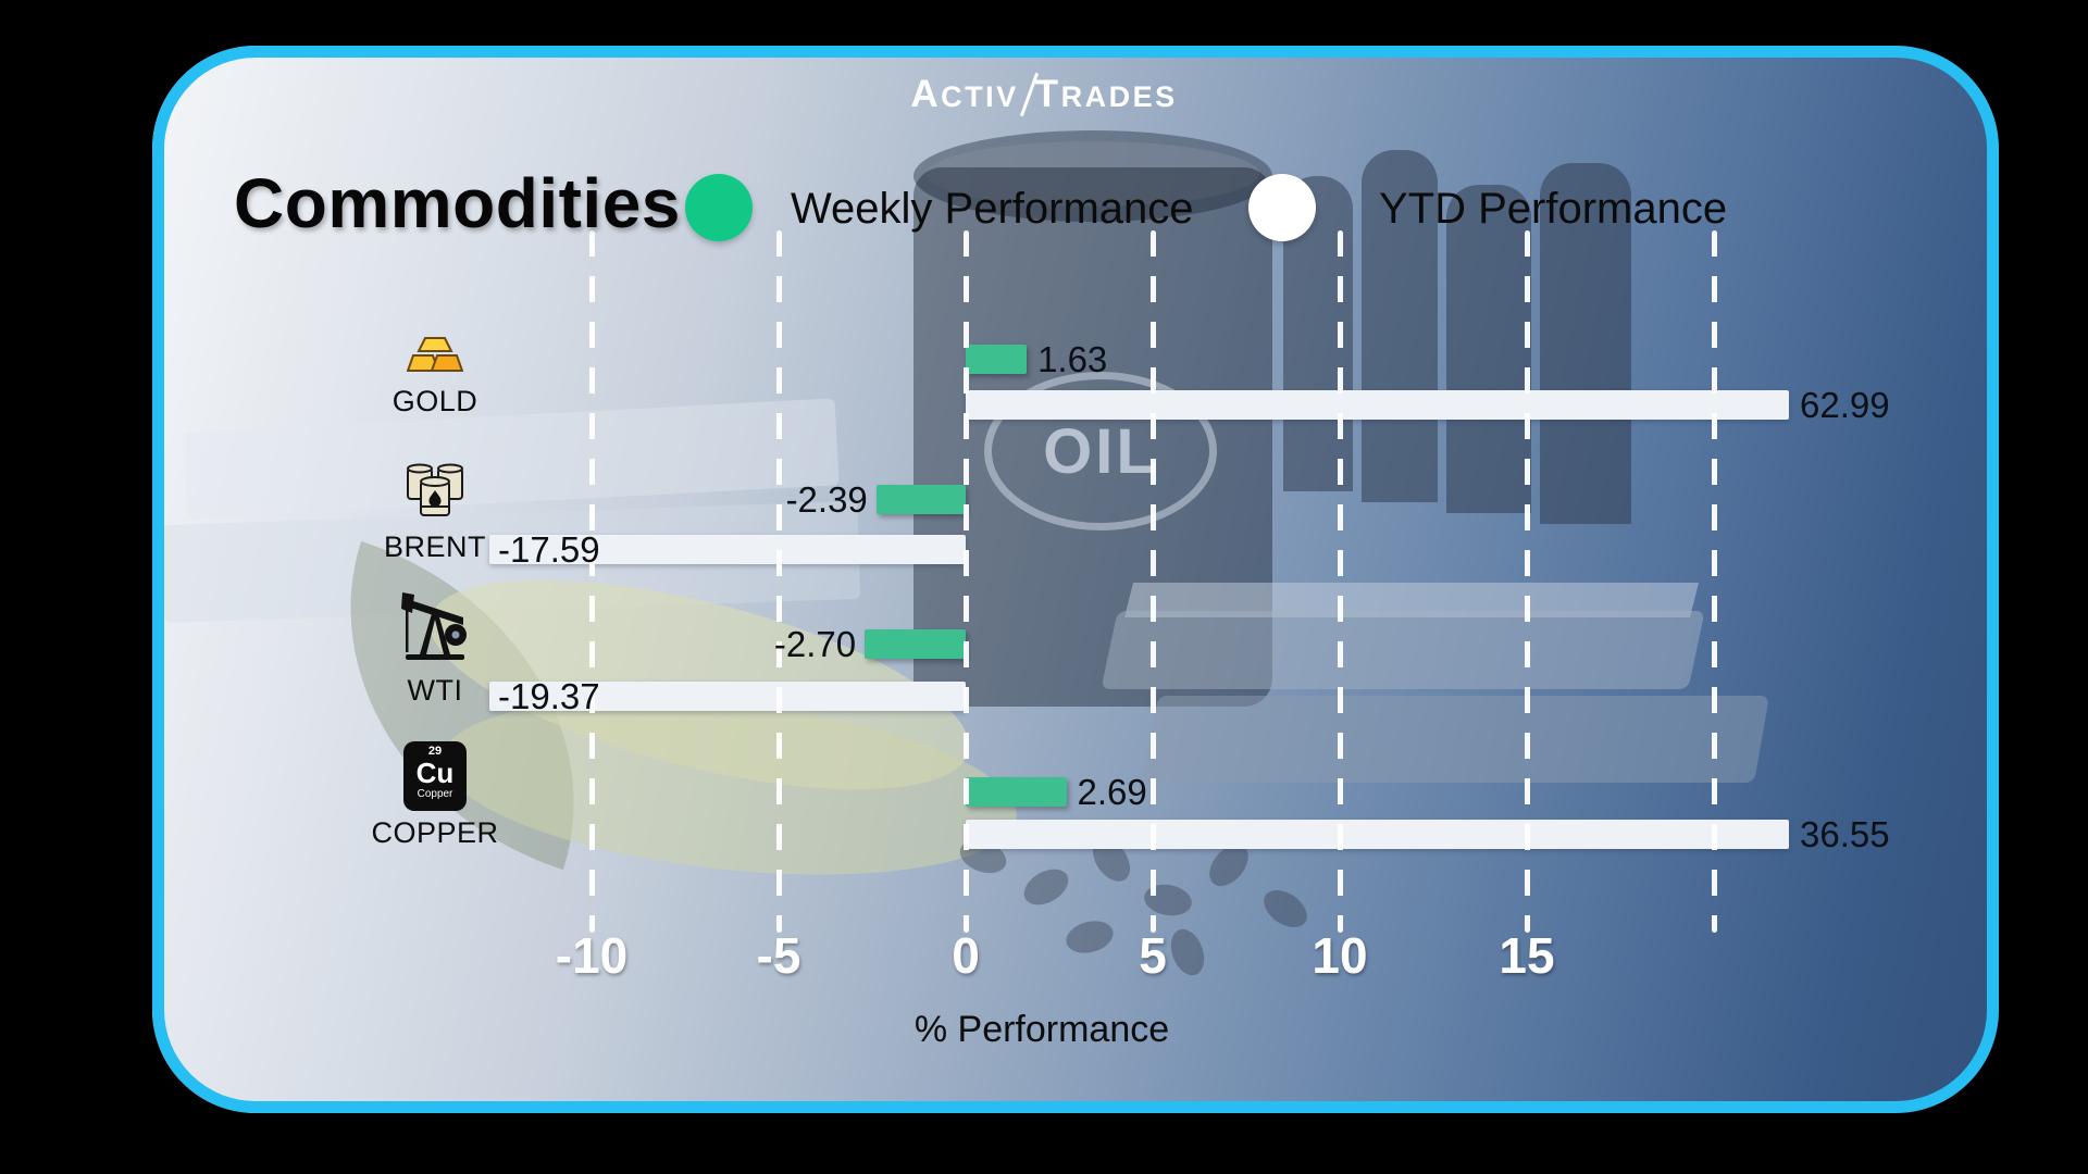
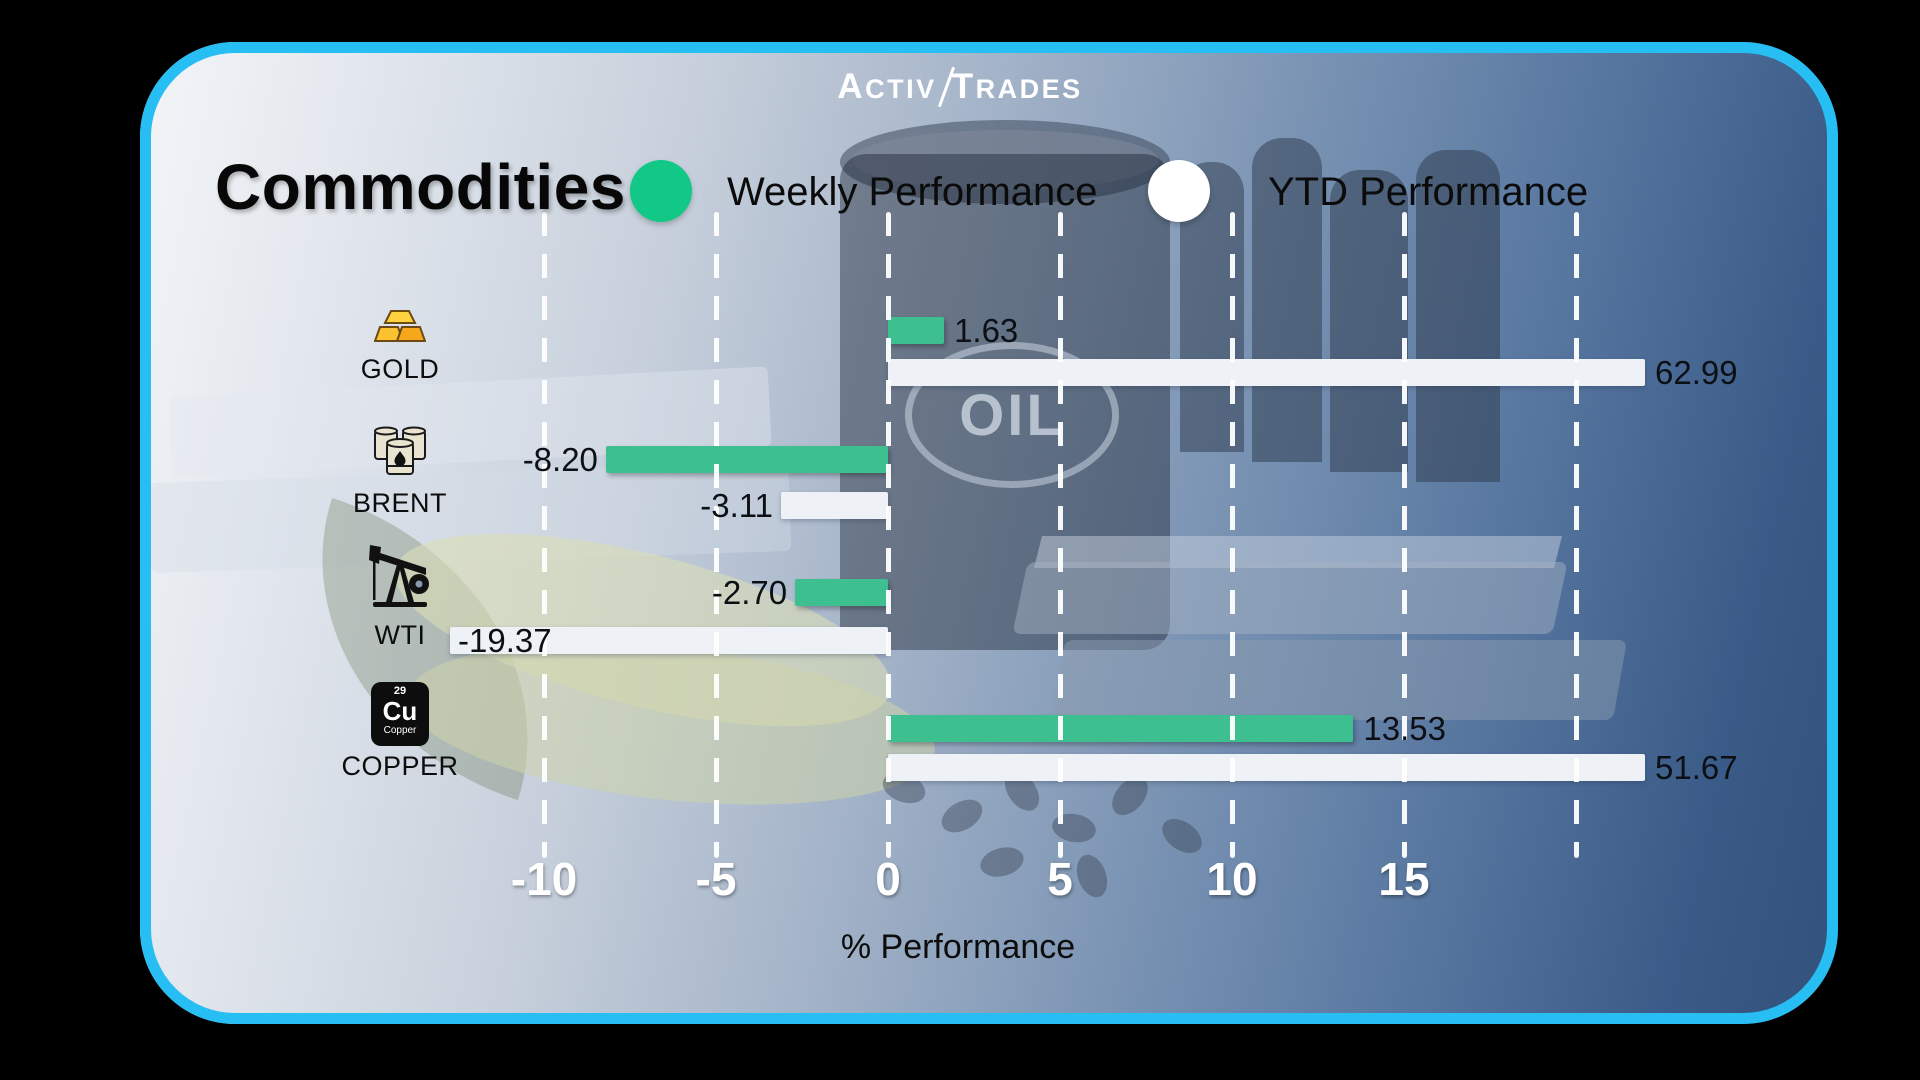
Weekly Performance/BRENT: -2.39 -> -8.20
YTD Performance/BRENT: -17.59 -> -3.11
Weekly Performance/COPPER: 2.69 -> 13.53
YTD Performance/COPPER: 36.55 -> 51.67
